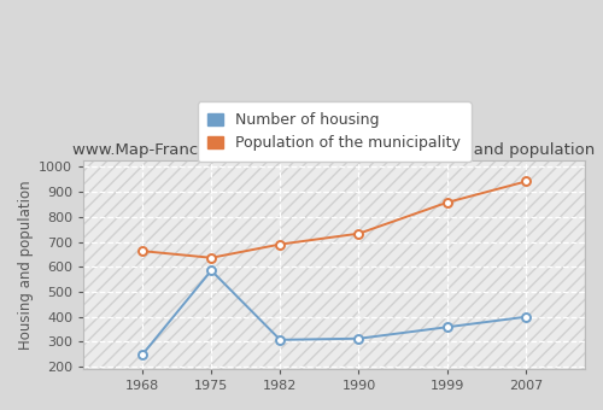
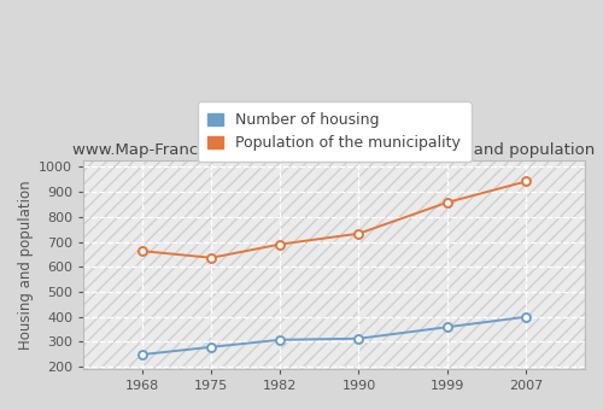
Number of housing/1975: 585 -> 278
